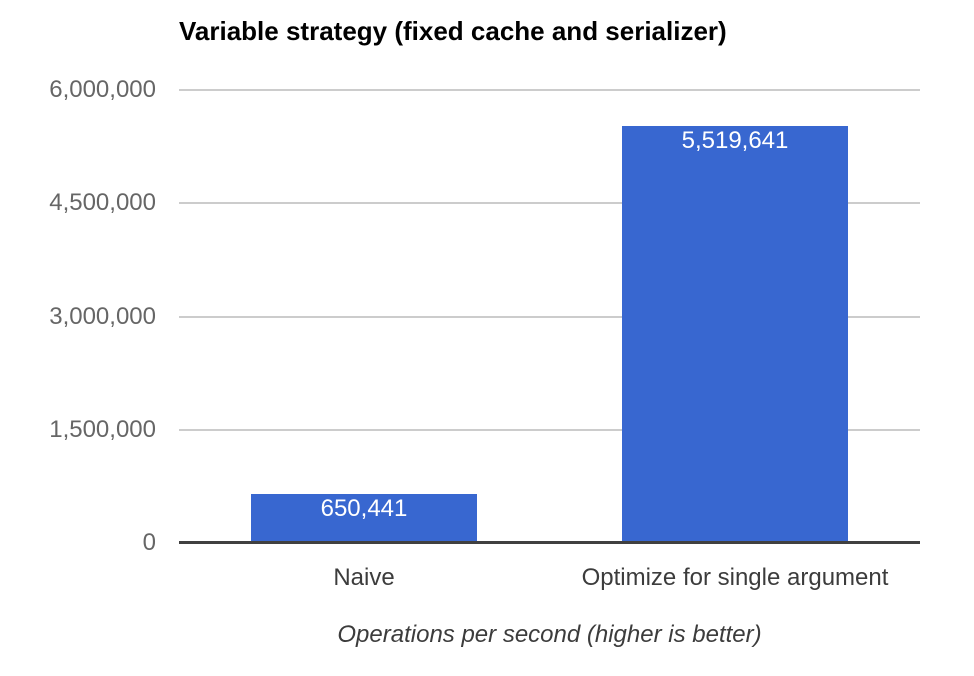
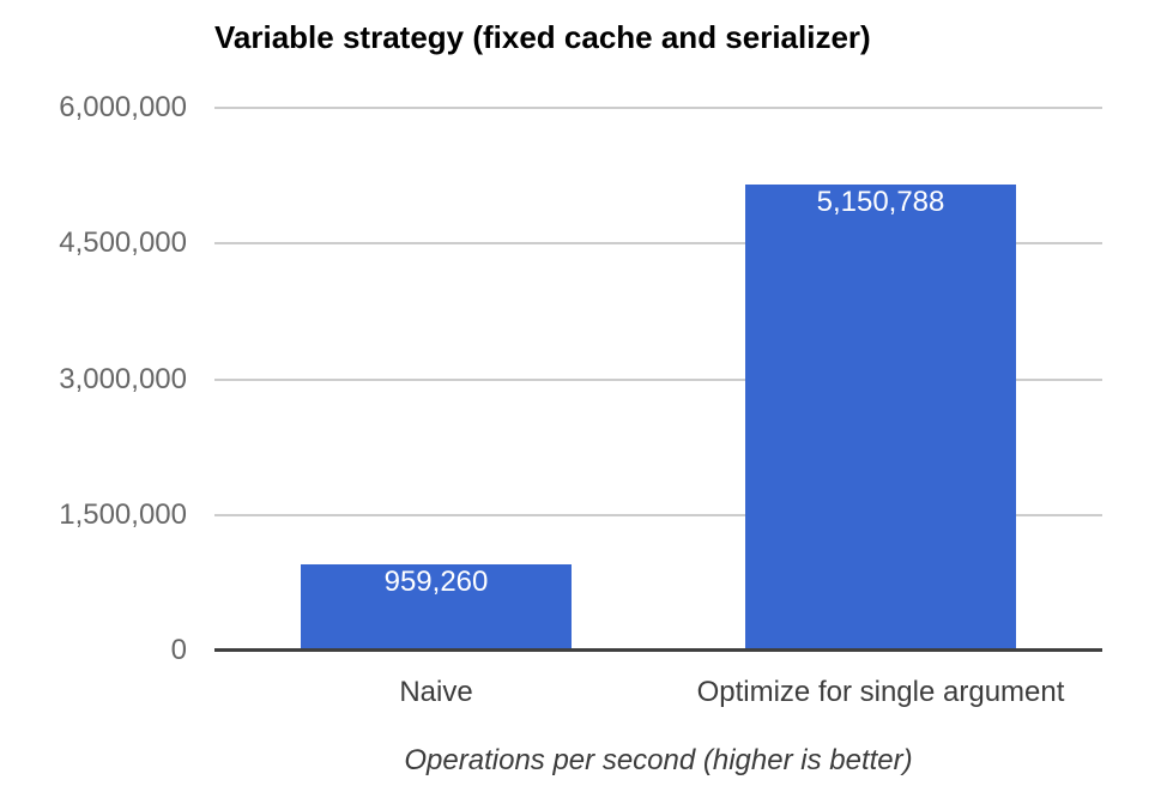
Naive: 650,441 -> 959,260
Optimize for single argument: 5,519,641 -> 5,150,788
